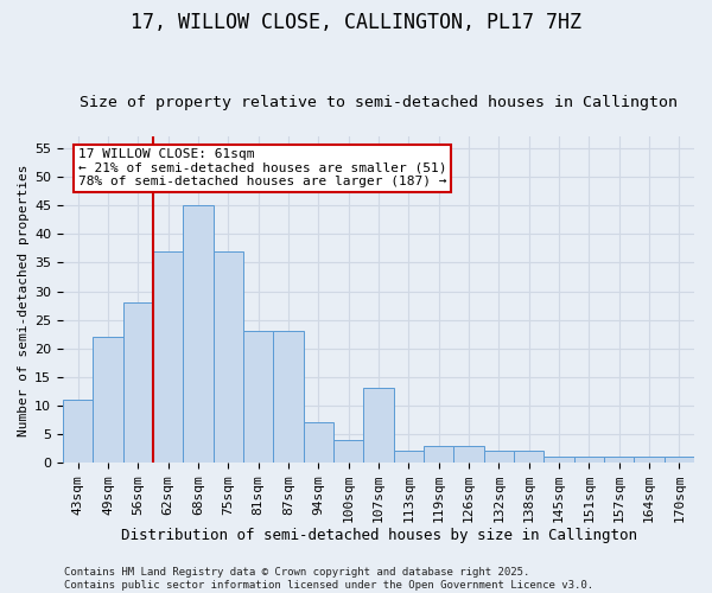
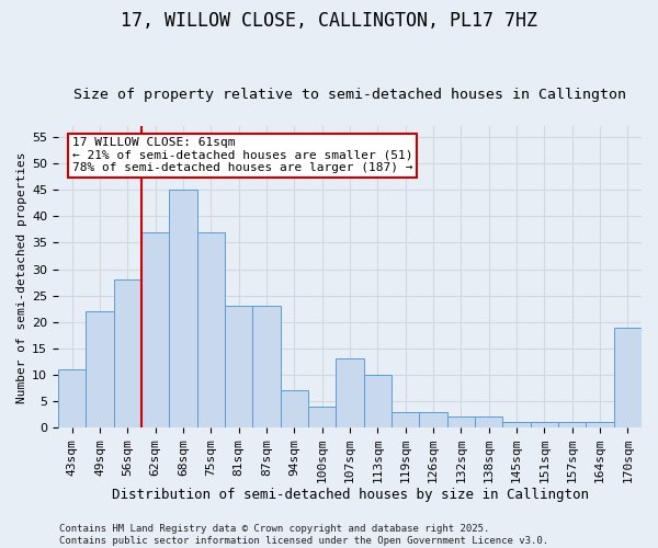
113sqm: 2 -> 10
170sqm: 1 -> 19
